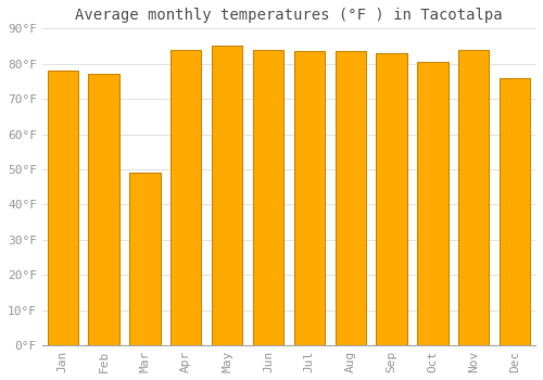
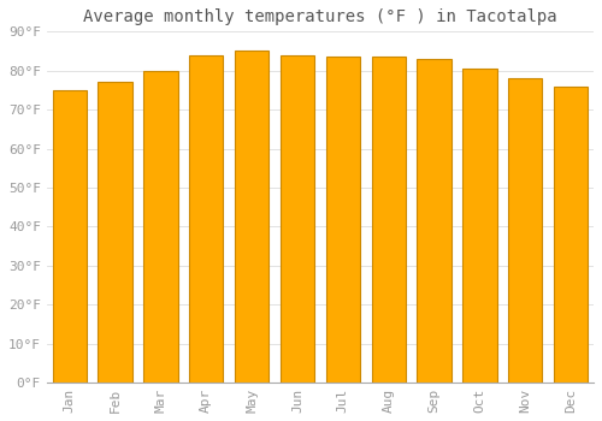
Jan: 78.0°F -> 75.0°F
Mar: 49.0°F -> 80.0°F
Nov: 84.0°F -> 78.0°F
